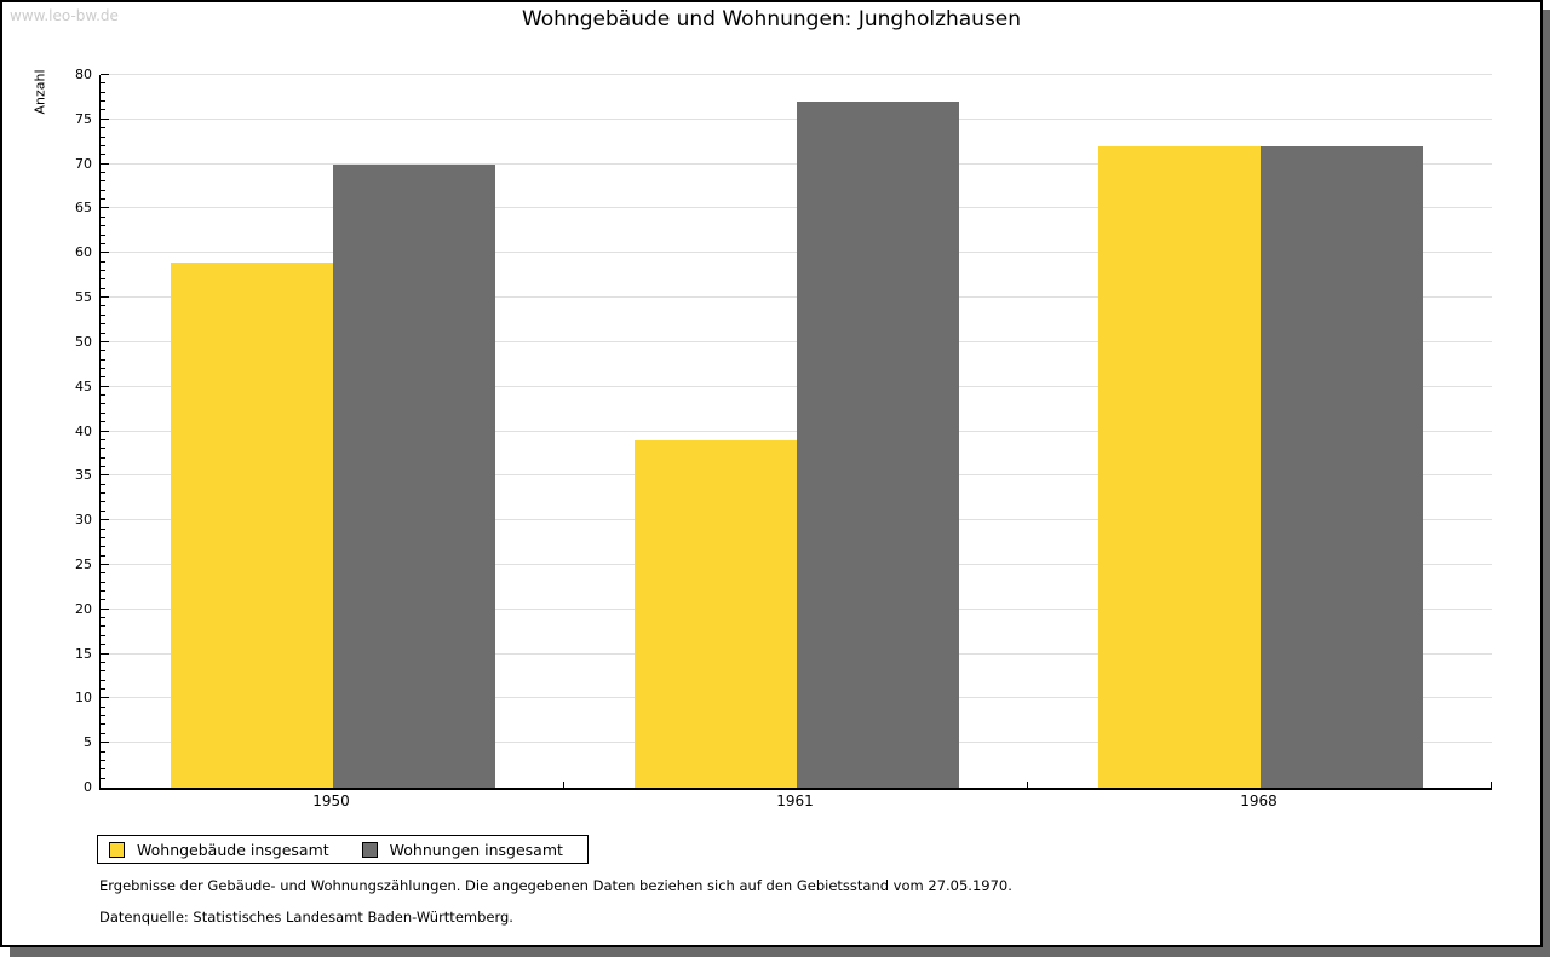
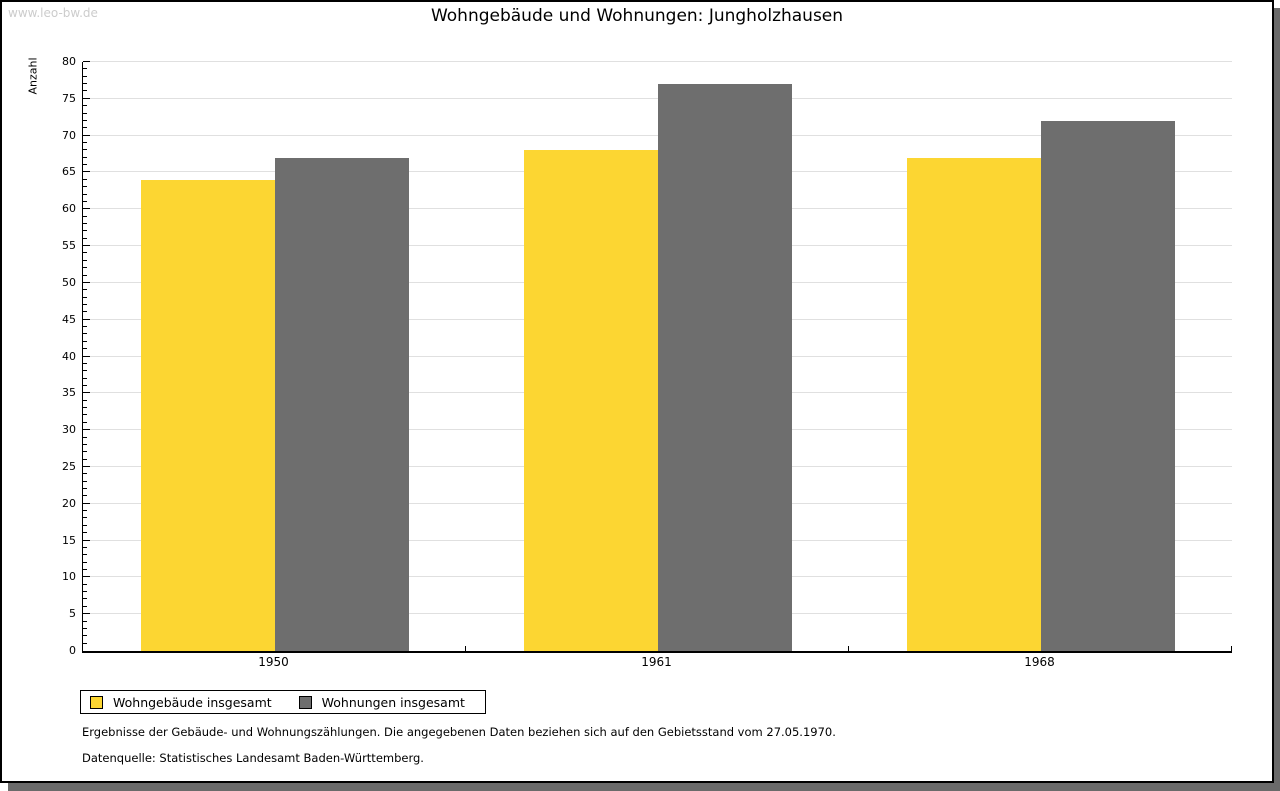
Wohngebäude insgesamt/1950: 59 -> 64
Wohnungen insgesamt/1950: 70 -> 67
Wohngebäude insgesamt/1961: 39 -> 68
Wohngebäude insgesamt/1968: 72 -> 67
